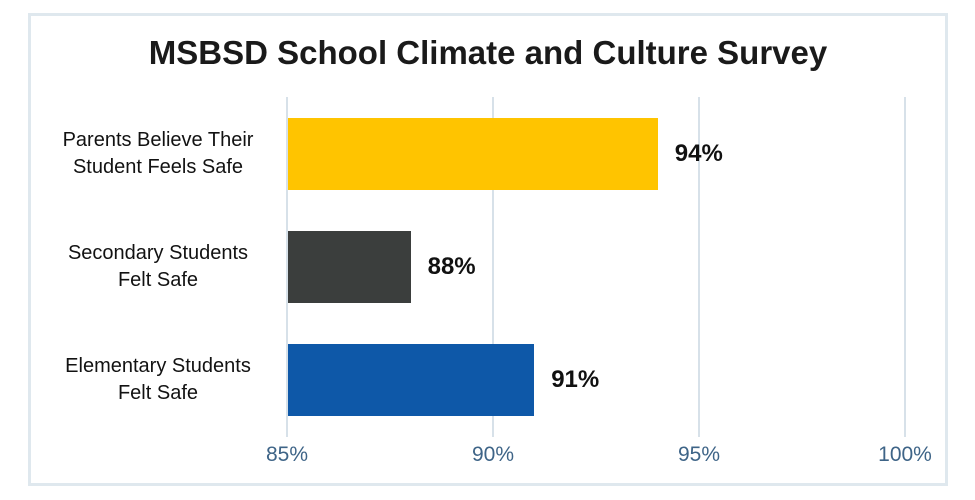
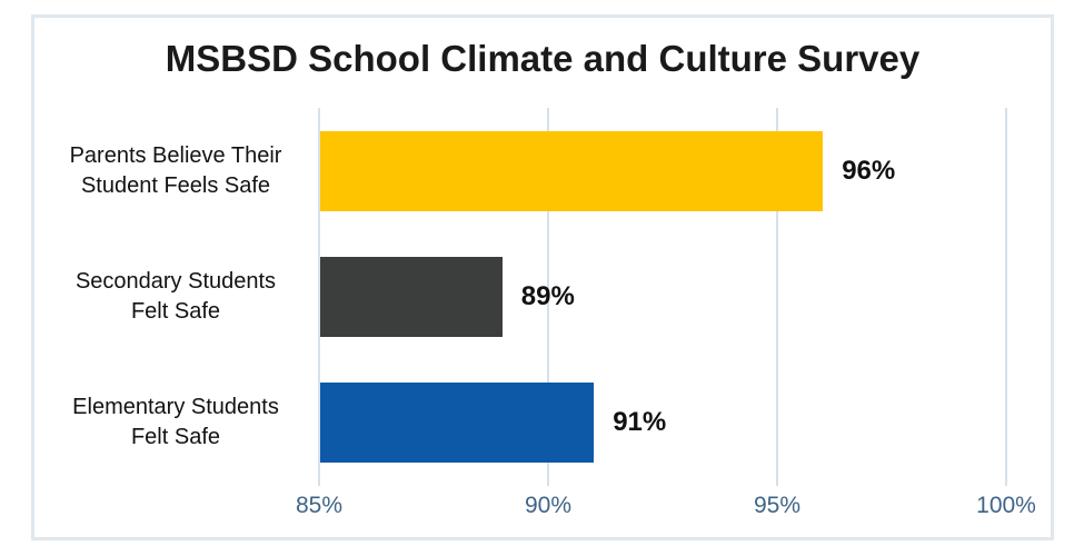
Parents Believe Their Student Feels Safe: 94% -> 96%
Secondary Students Felt Safe: 88% -> 89%
